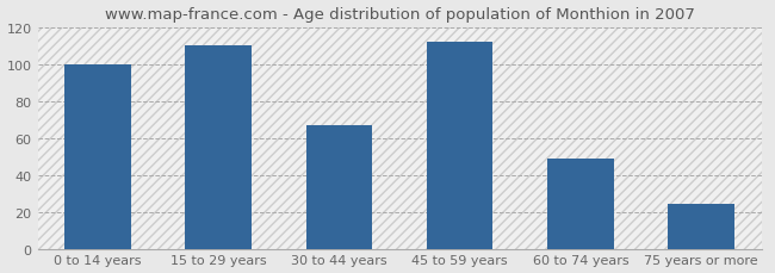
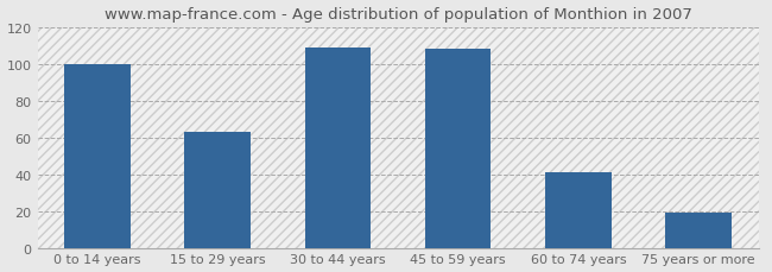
15 to 29 years: 110 -> 63
30 to 44 years: 67 -> 109
45 to 59 years: 112 -> 108
60 to 74 years: 49 -> 41
75 years or more: 24 -> 19
